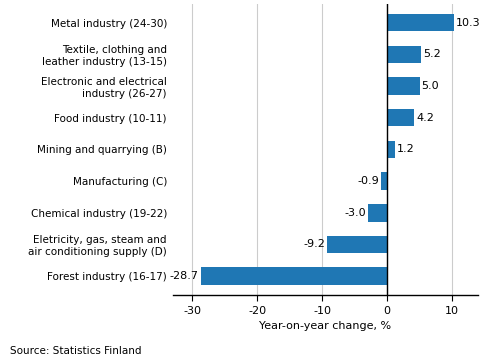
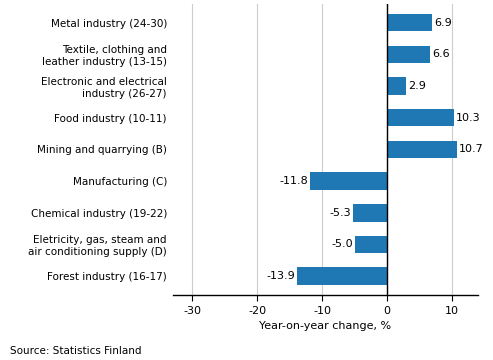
Metal industry (24-30): 10.3 -> 6.9
Textile, clothing and leather industry (13-15): 5.2 -> 6.6
Electronic and electrical industry (26-27): 5.0 -> 2.9
Food industry (10-11): 4.2 -> 10.3
Mining and quarrying (B): 1.2 -> 10.7
Manufacturing (C): -0.9 -> -11.8
Chemical industry (19-22): -3.0 -> -5.3
Eletricity, gas, steam and air conditioning supply (D): -9.2 -> -5.0
Forest industry (16-17): -28.7 -> -13.9
